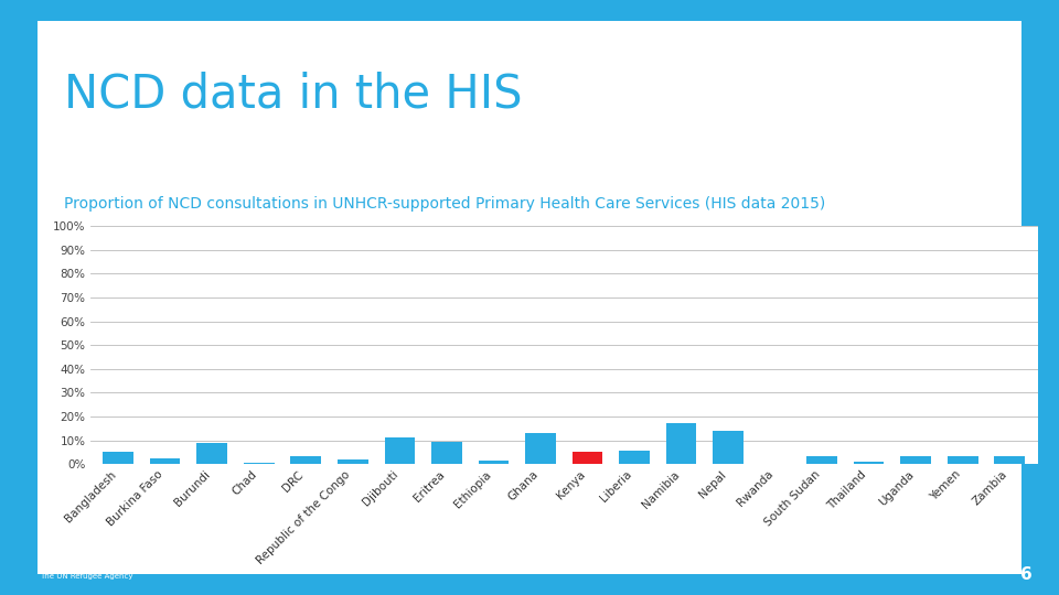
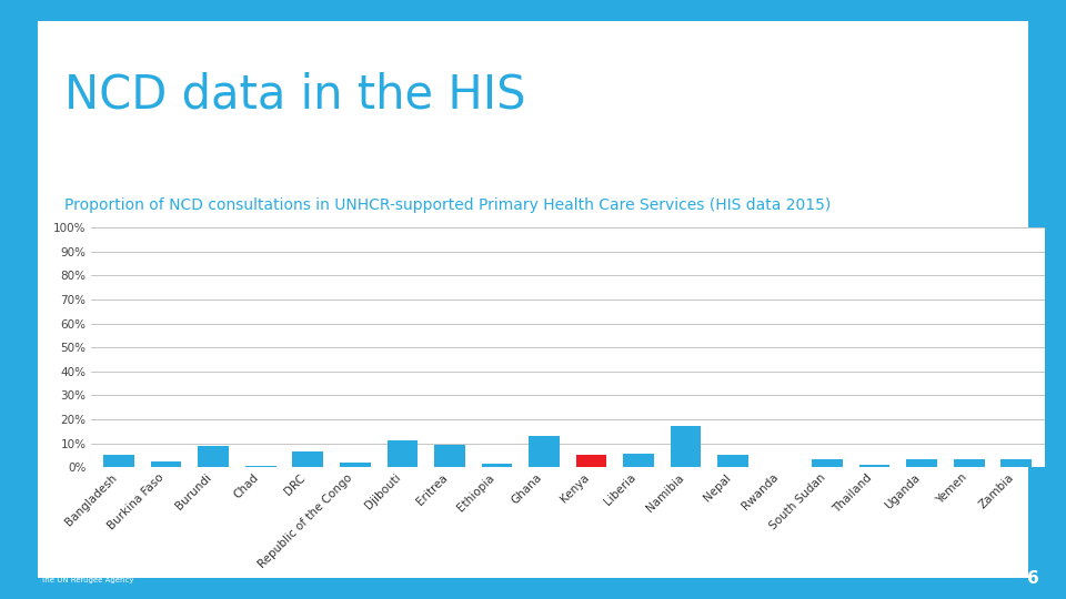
DRC: 3.5% -> 6.5%
Nepal: 14.0% -> 5.0%
